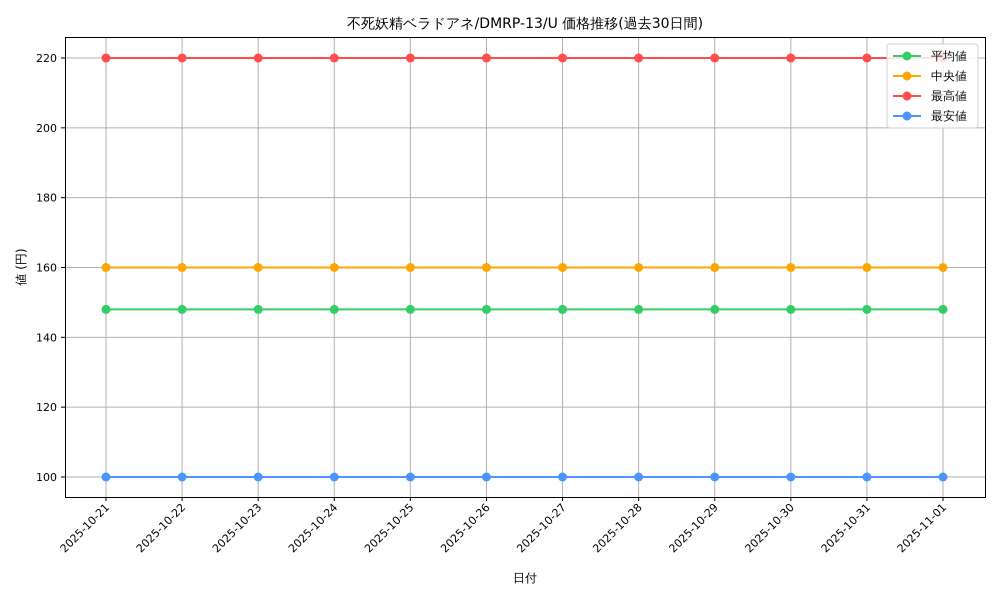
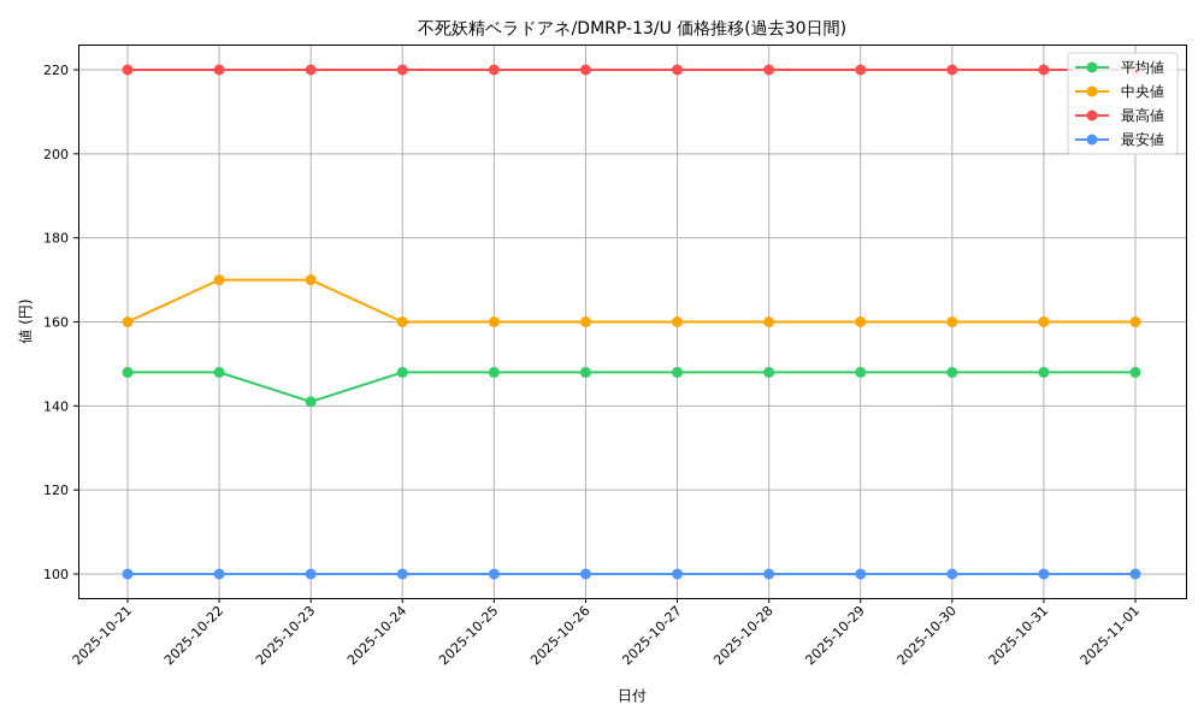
中央値/2025-10-22: 160 -> 170
平均値/2025-10-23: 148 -> 141
中央値/2025-10-23: 160 -> 170
